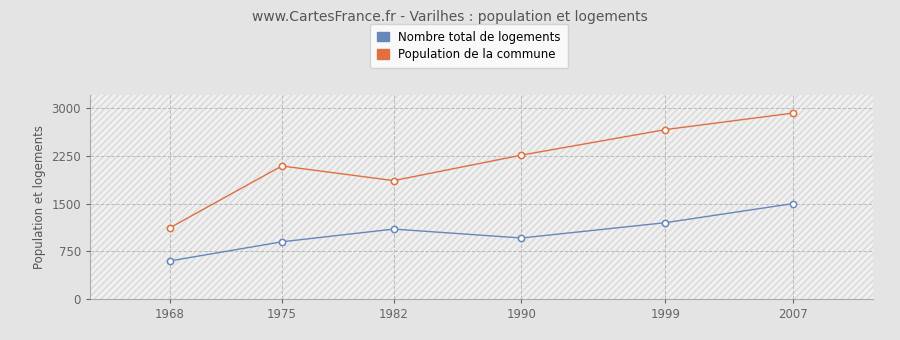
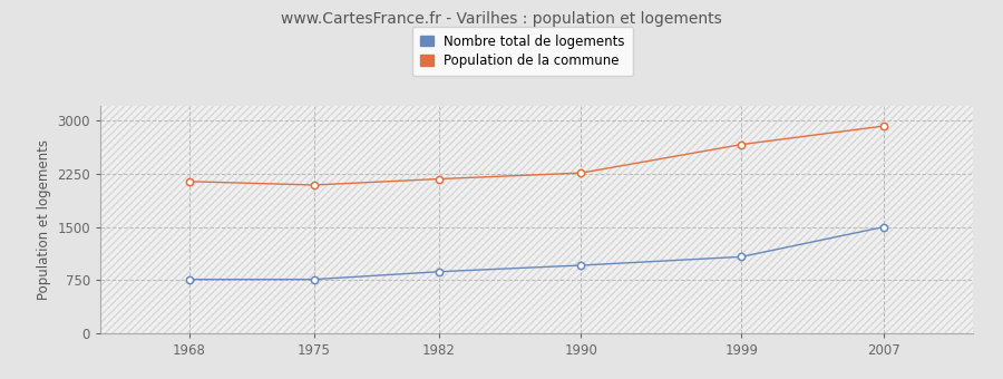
Nombre total de logements/1968: 600 -> 760
Population de la commune/1968: 1120 -> 2140
Nombre total de logements/1975: 900 -> 760
Nombre total de logements/1982: 1100 -> 870
Population de la commune/1982: 1860 -> 2180
Nombre total de logements/1999: 1200 -> 1080
